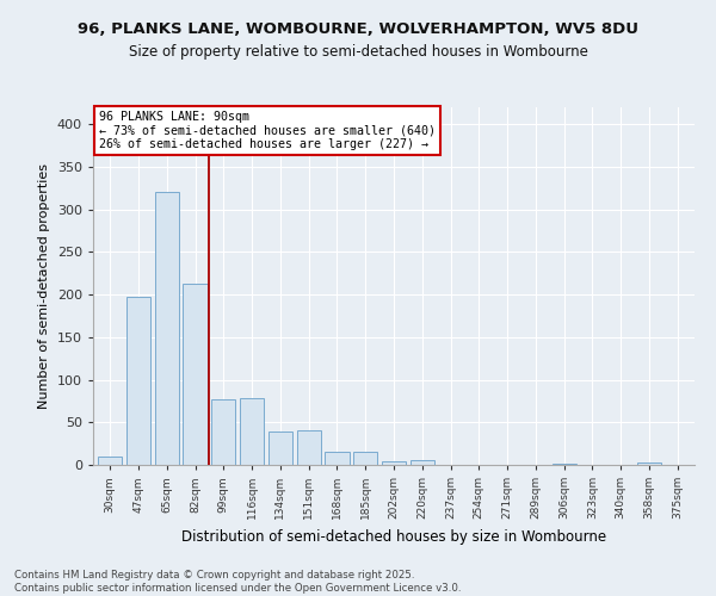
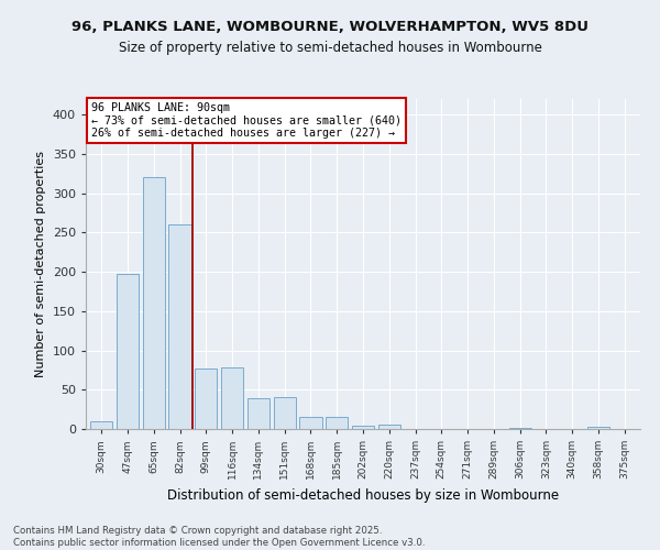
82sqm: 213 -> 260
